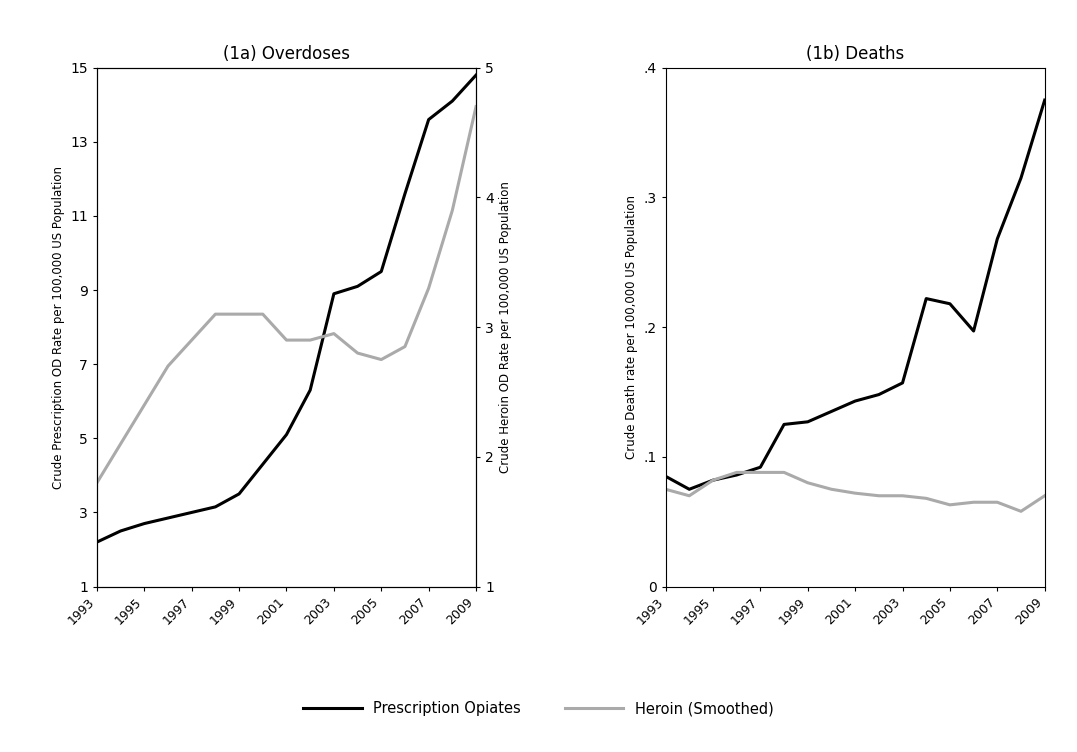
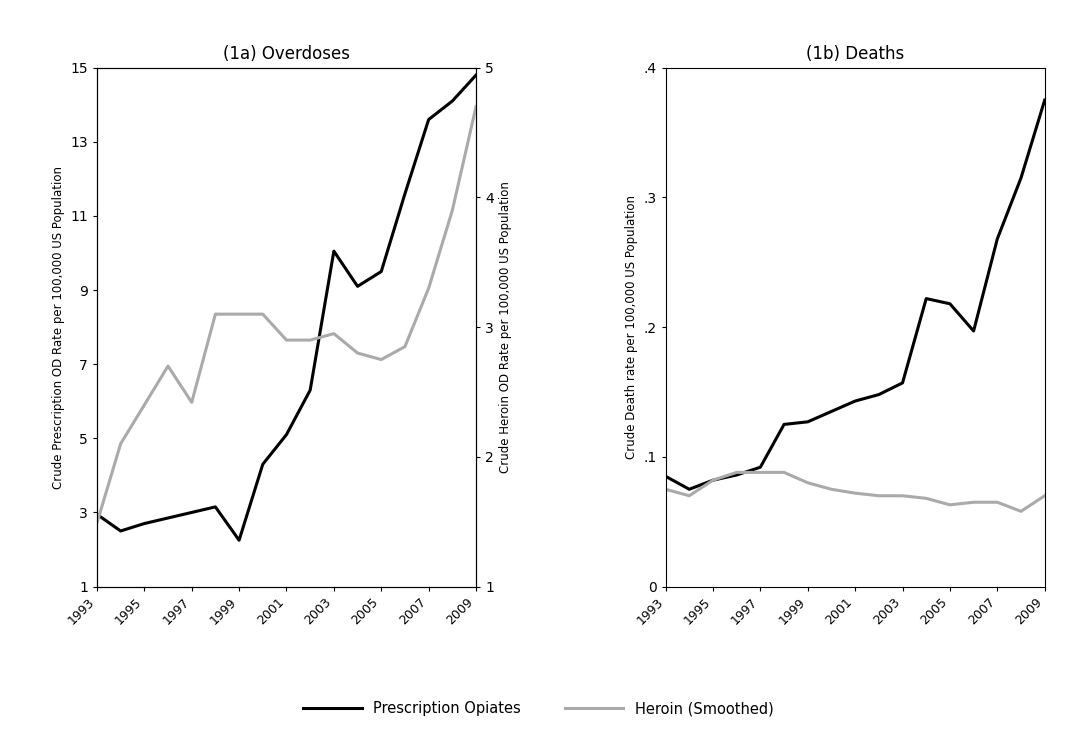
(1a) Overdoses/Prescription Opiates/1993: 2.20 -> 2.95
(1a) Overdoses/Heroin (Smoothed)/1993: 1.80 -> 1.49
(1a) Overdoses/Heroin (Smoothed)/1997: 2.90 -> 2.42
(1a) Overdoses/Prescription Opiates/1999: 3.50 -> 2.25
(1a) Overdoses/Prescription Opiates/2003: 8.90 -> 10.05
